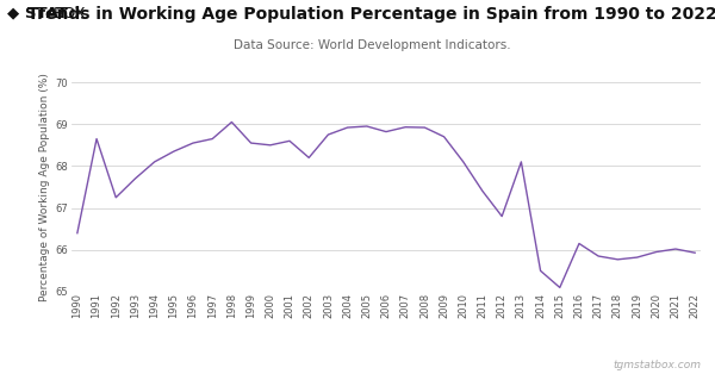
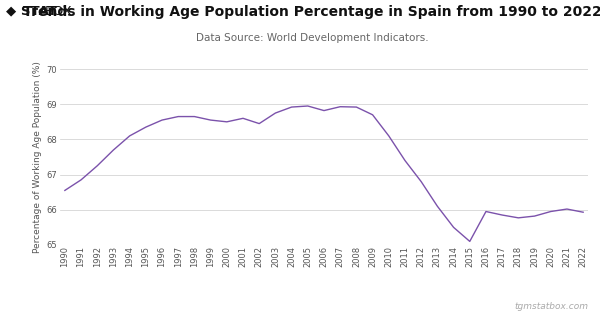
1990: 66.40 -> 66.55
1991: 68.65 -> 66.85
1998: 69.05 -> 68.65
2002: 68.20 -> 68.45
2013: 68.10 -> 66.10
2016: 66.15 -> 65.95
